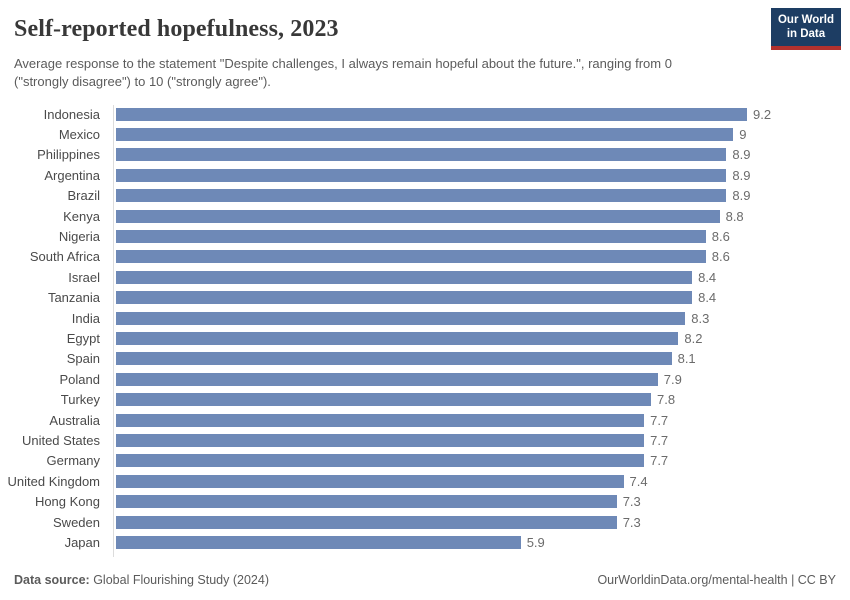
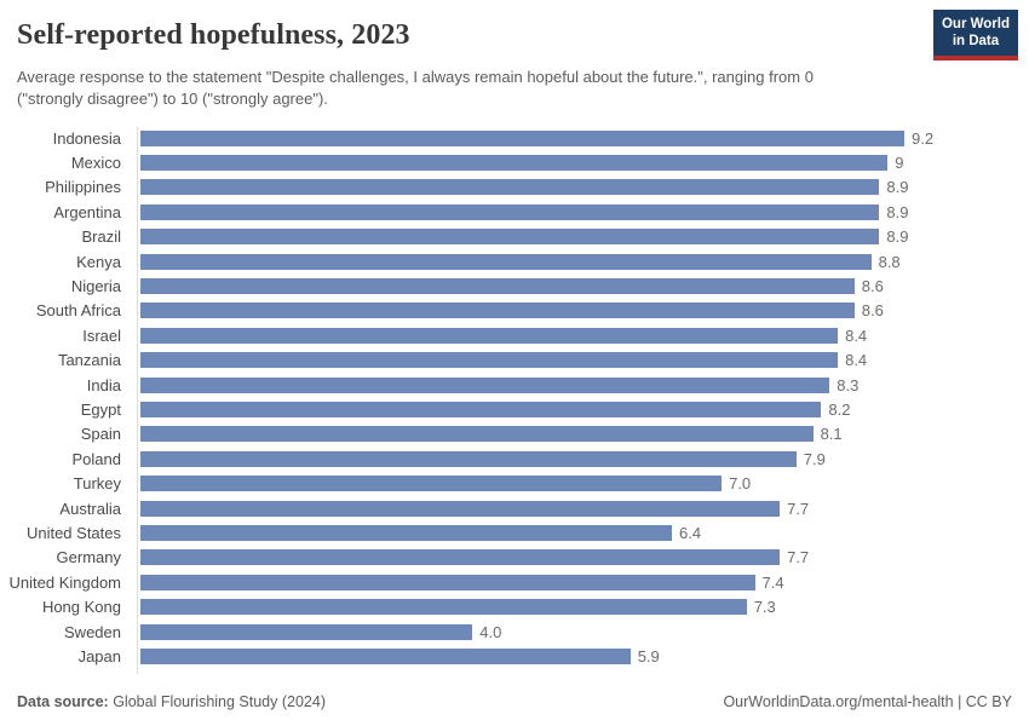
Turkey: 7.8 -> 7.0
United States: 7.7 -> 6.4
Sweden: 7.3 -> 4.0
